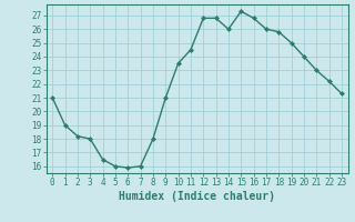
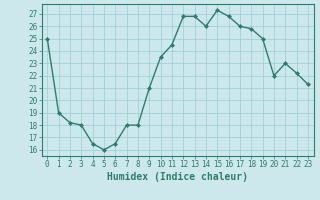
0: 21.0 -> 25.0
6: 15.9 -> 16.5
7: 16.0 -> 18.0
20: 24.0 -> 22.0
